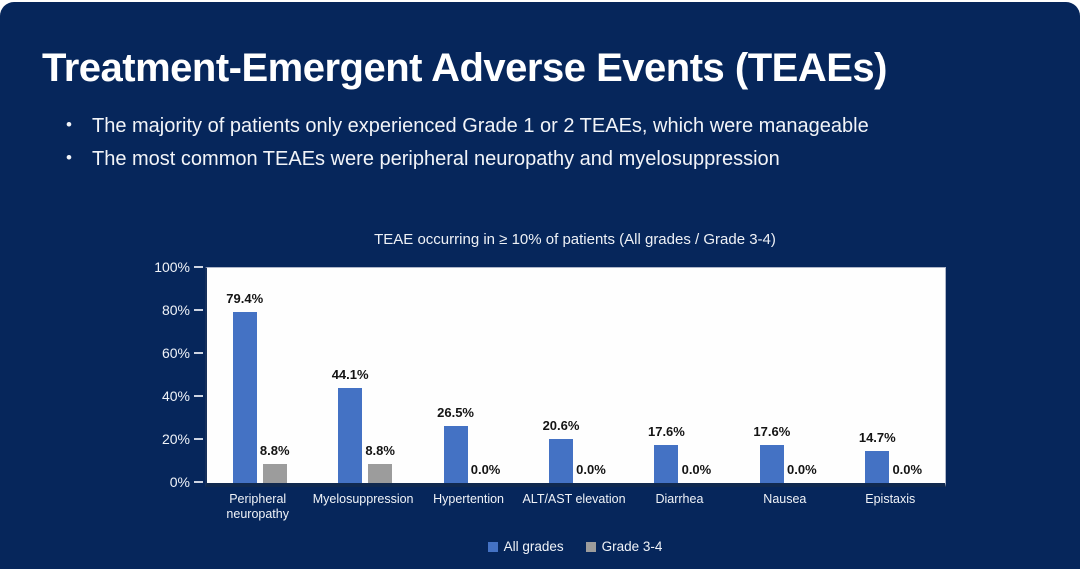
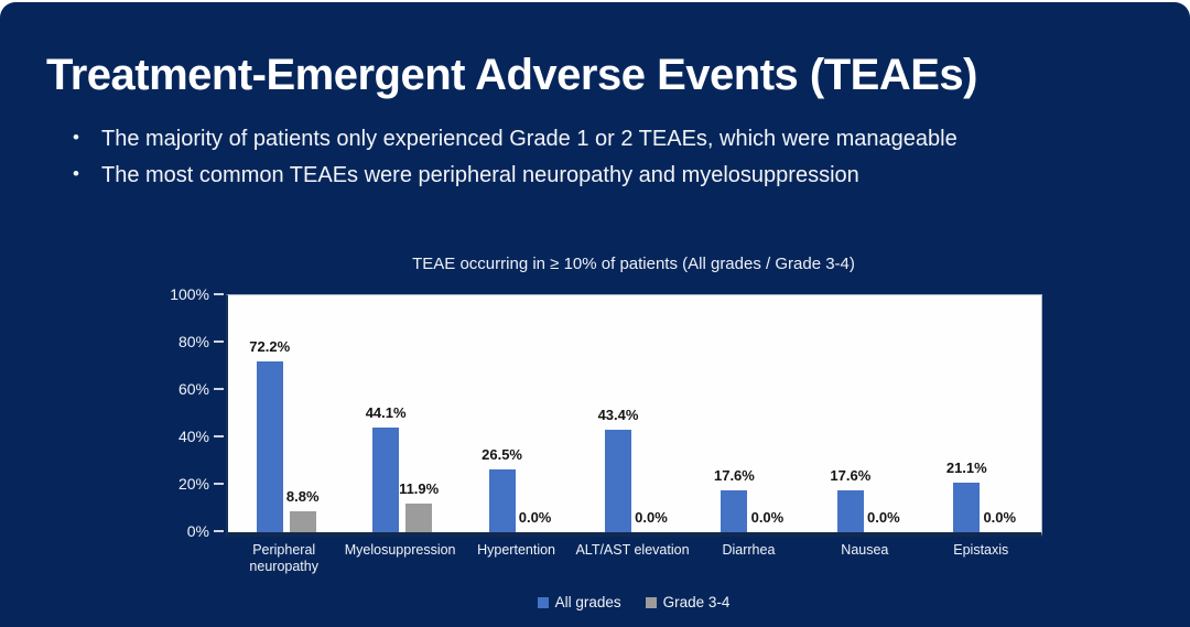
All grades/Peripheral neuropathy: 79.4% -> 72.2%
Grade 3-4/Myelosuppression: 8.8% -> 11.9%
All grades/ALT/AST elevation: 20.6% -> 43.4%
All grades/Epistaxis: 14.7% -> 21.1%
